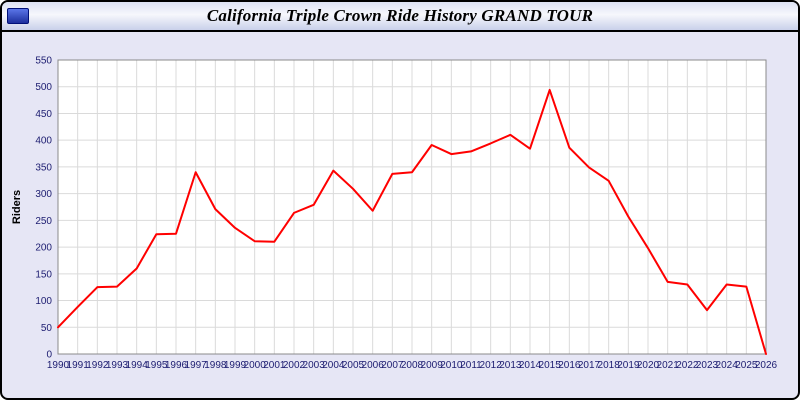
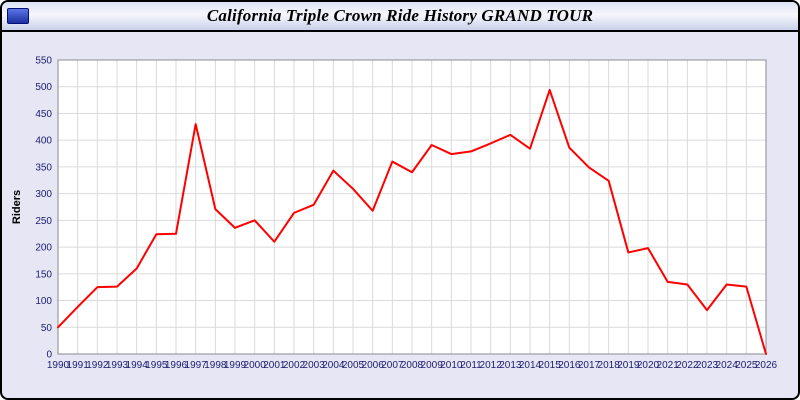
1997: 340 -> 430
2000: 210 -> 250
2007: 340 -> 360
2019: 260 -> 190
